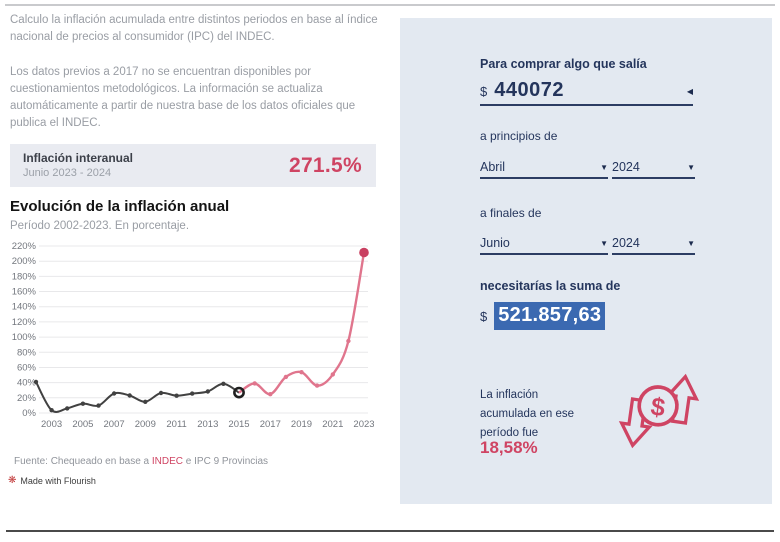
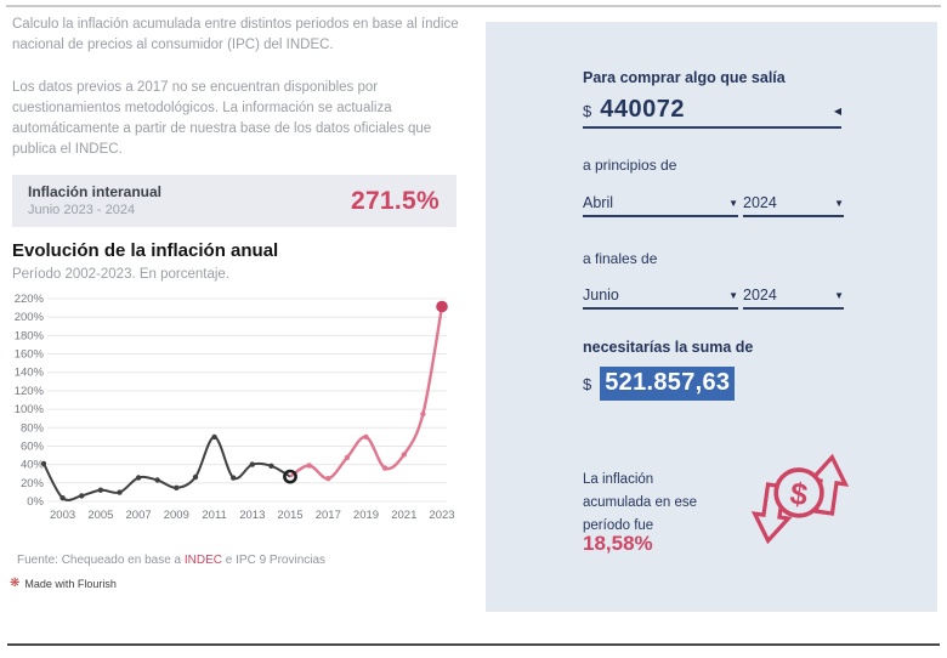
2011: 20% -> 70%
2013: 30% -> 40%
2019: 50% -> 70%
